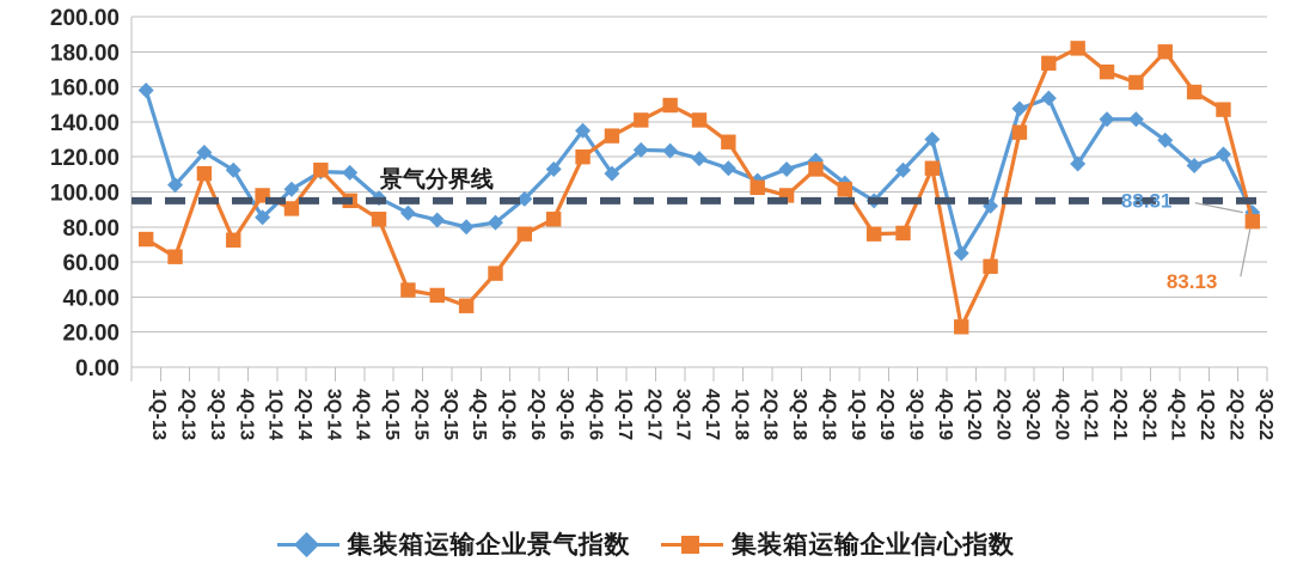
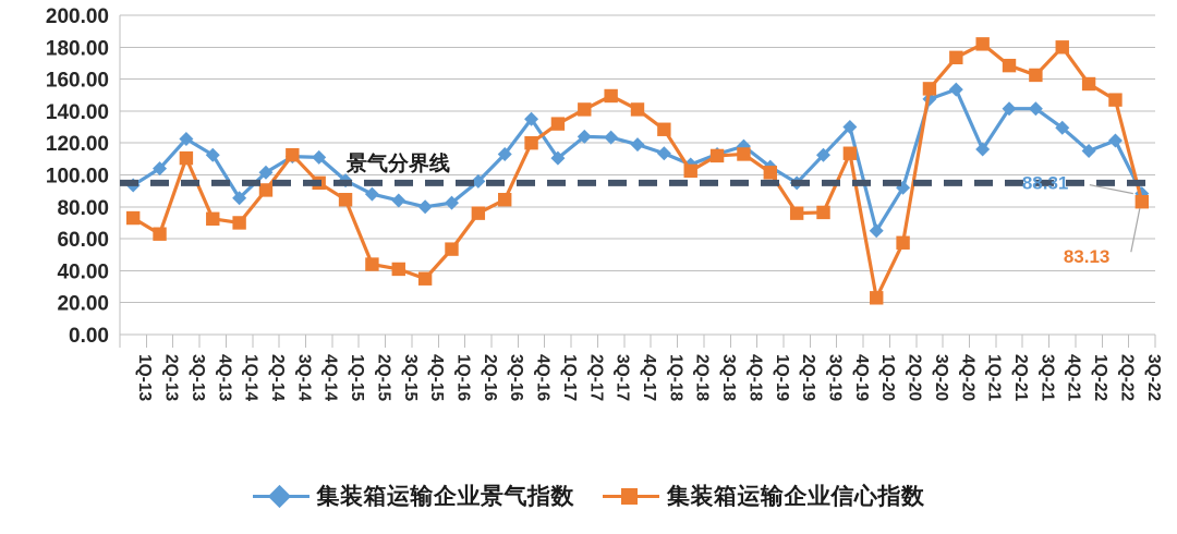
集装箱运输企业景气指数/1Q-13: 158 -> 94
集装箱运输企业信心指数/1Q-14: 98 -> 70
集装箱运输企业信心指数/3Q-18: 98 -> 112
集装箱运输企业信心指数/3Q-20: 134 -> 154
